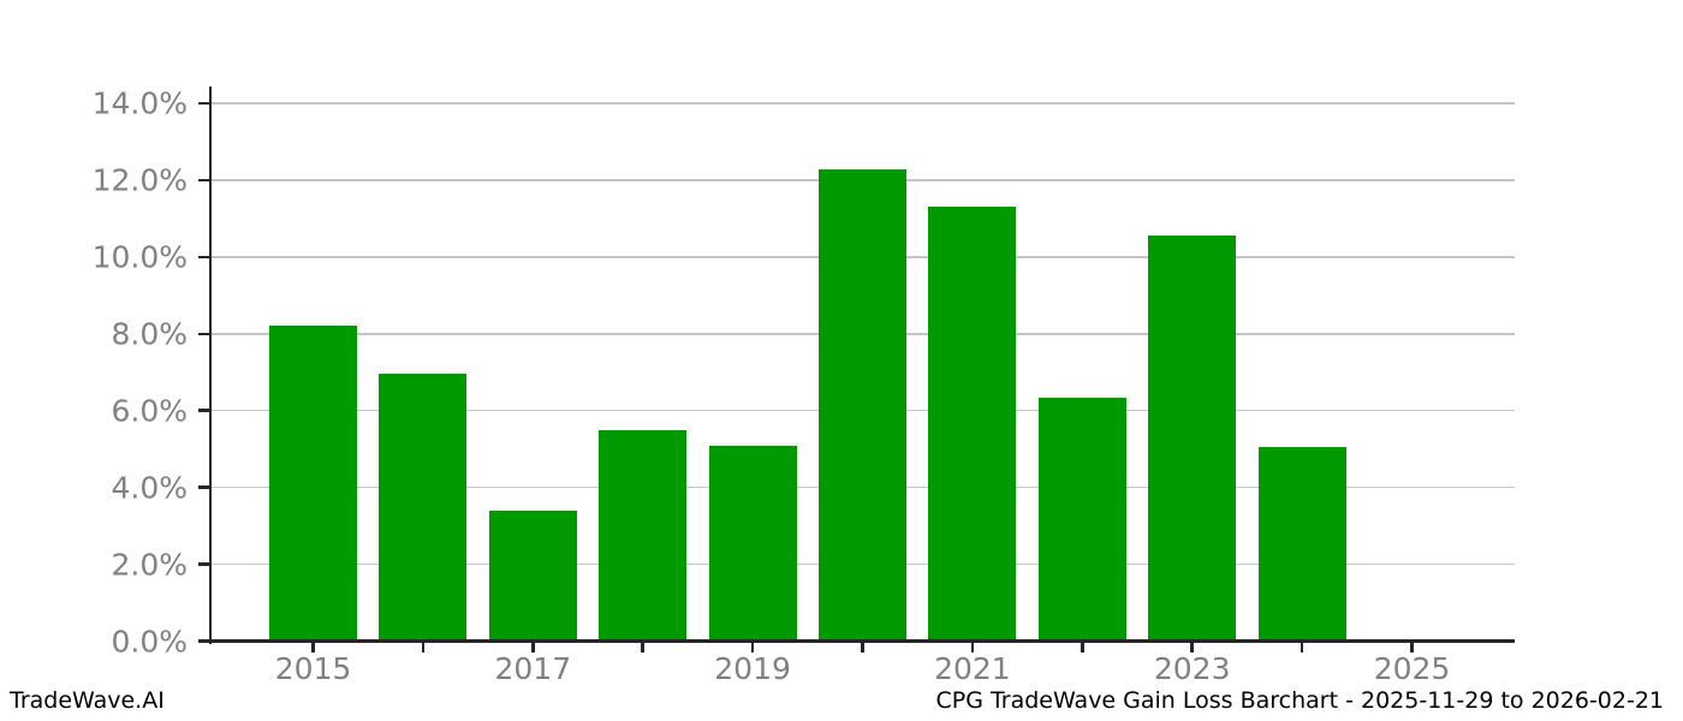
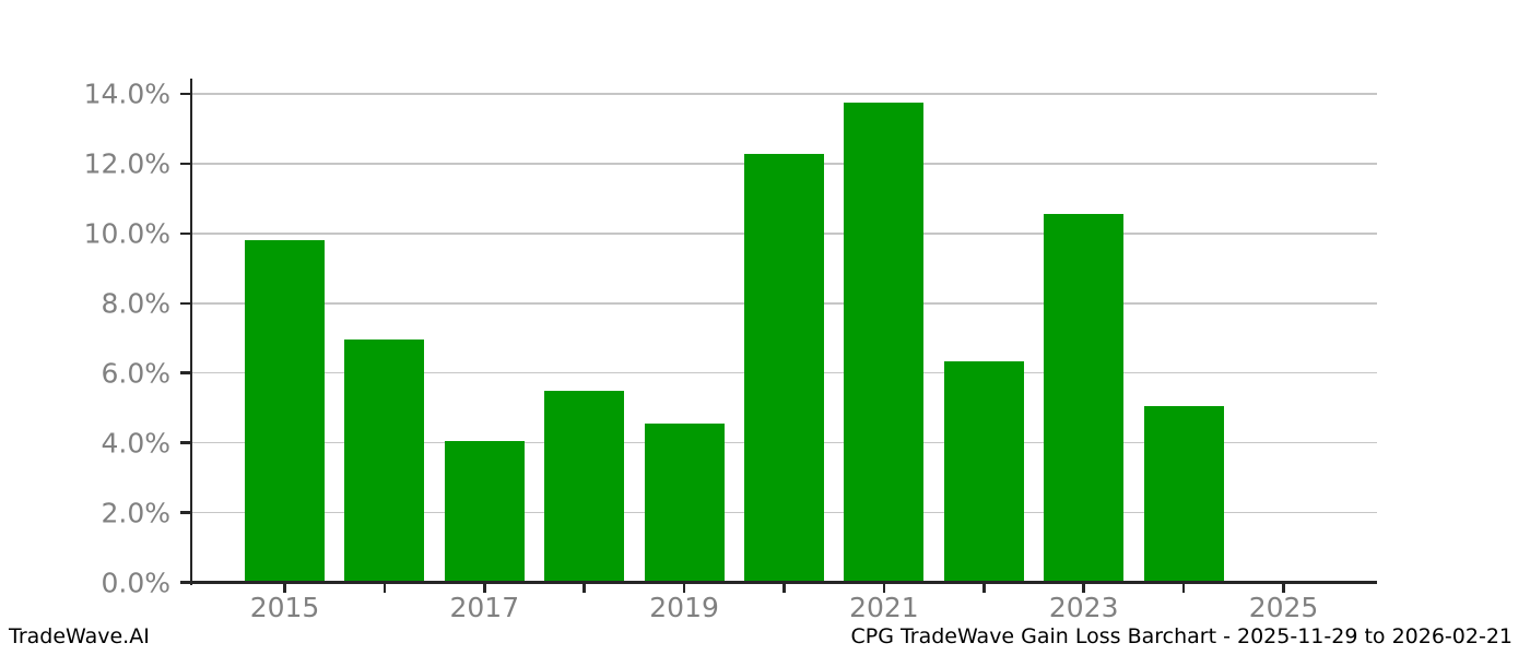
2015: 8.2% -> 9.8%
2017: 3.4% -> 4.0%
2019: 5.1% -> 4.5%
2021: 11.3% -> 13.7%
